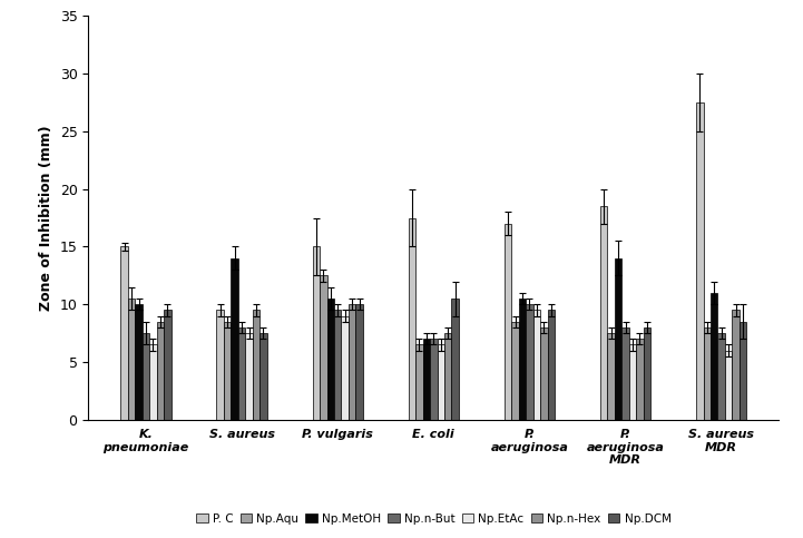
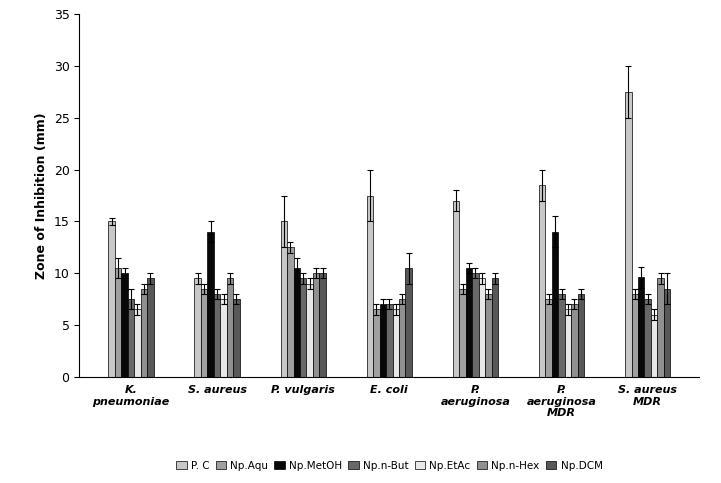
Np.MetOH/S. aureus MDR: 11.0 -> 9.6
